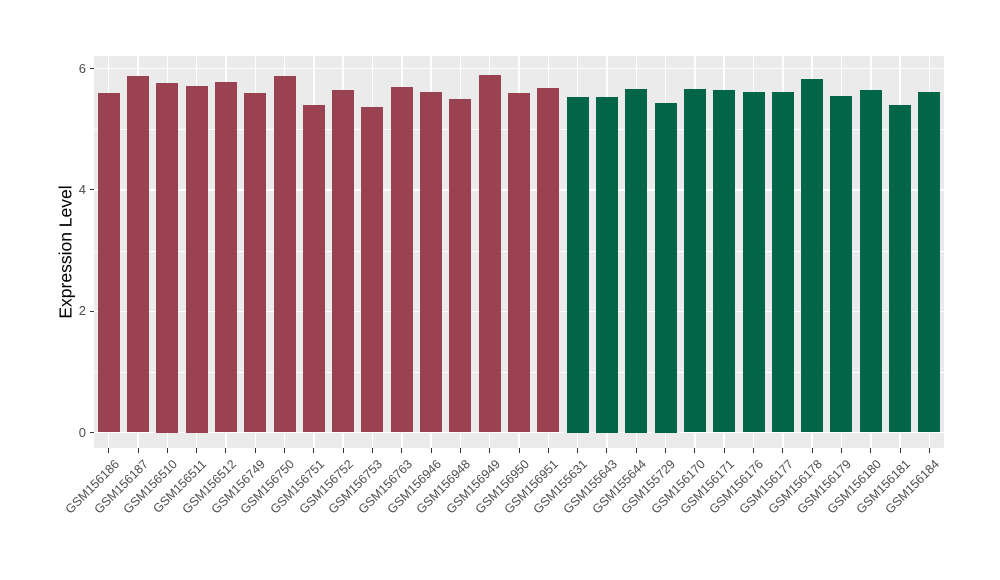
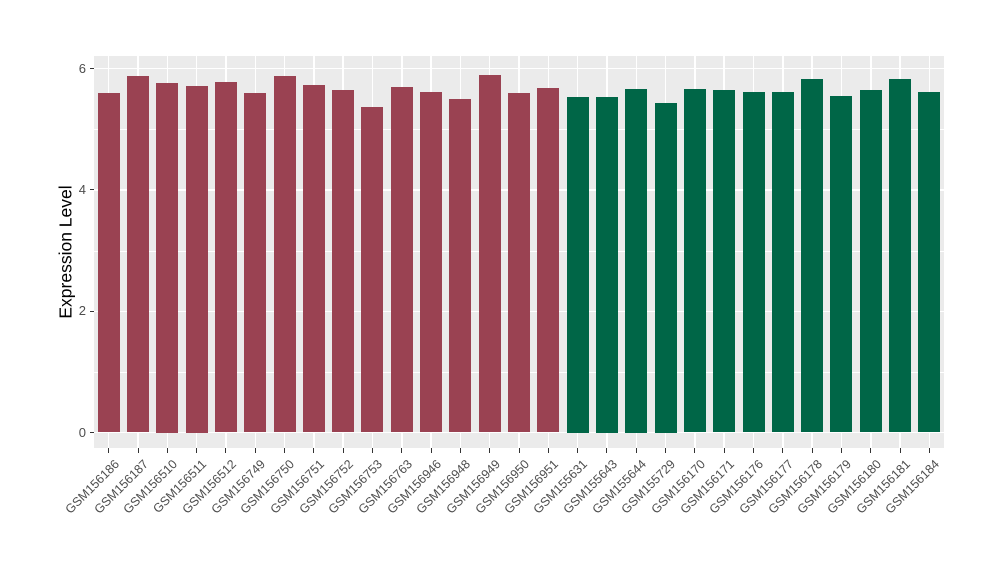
GSM156751: 5.4 -> 5.7
GSM156181: 5.4 -> 5.8
